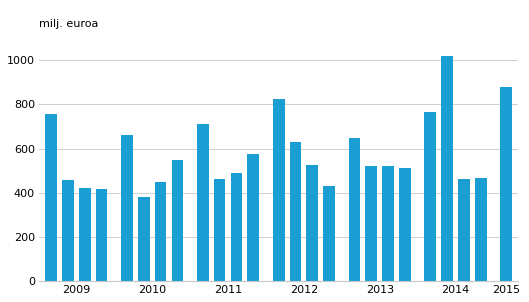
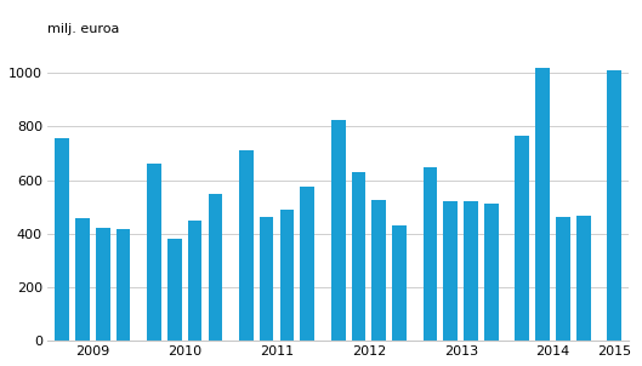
2015: 880 -> 1010
